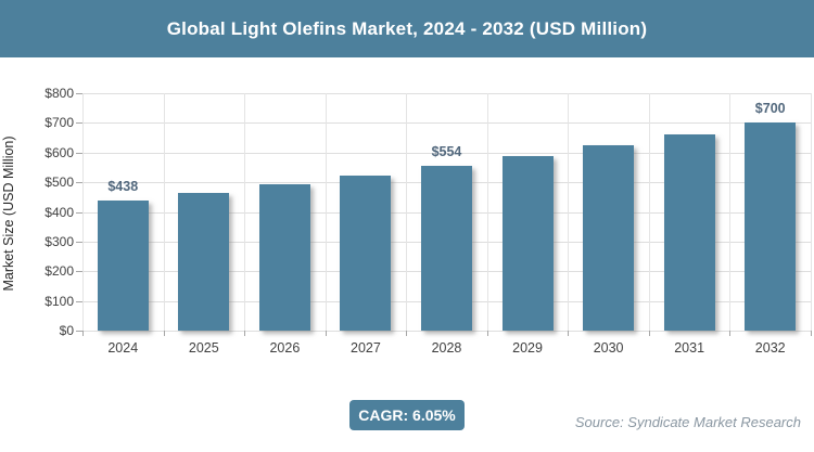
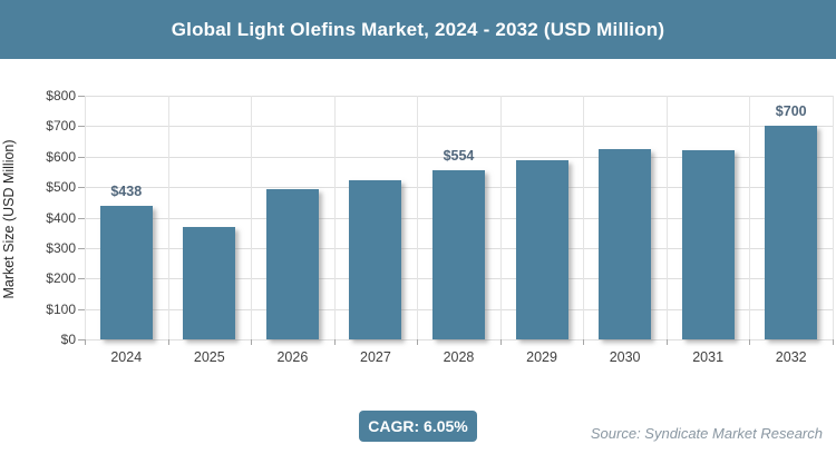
2025: $460 -> $370
2031: $660 -> $620
